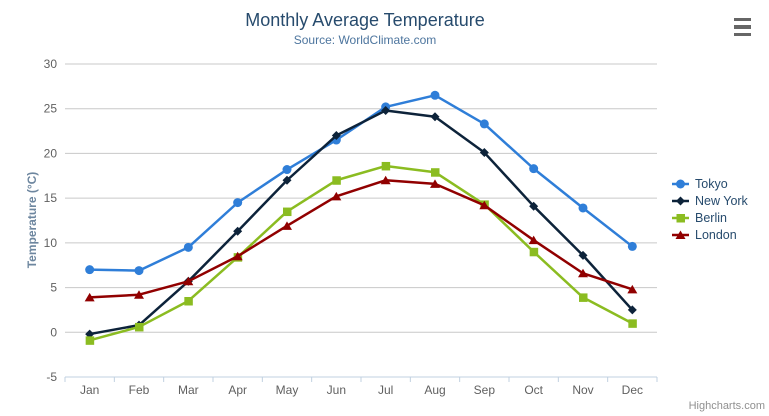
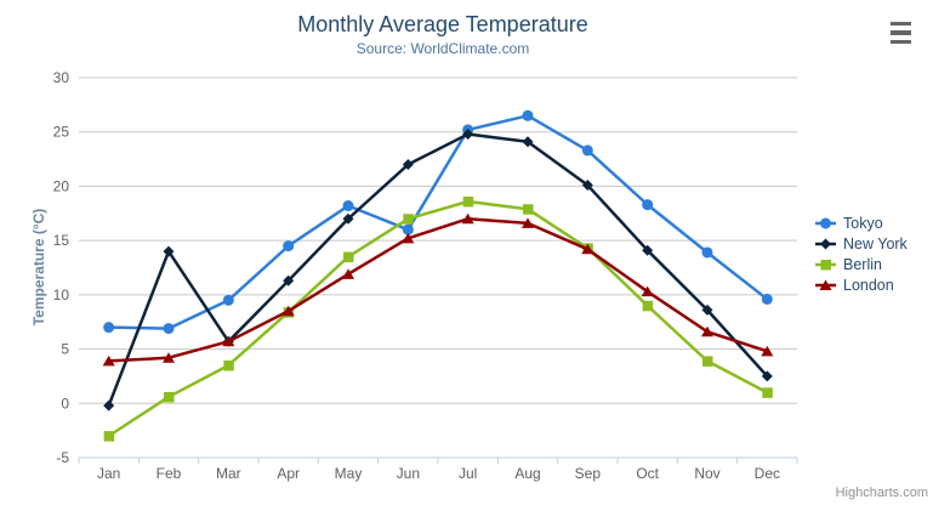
Berlin/Jan: -1 -> -3
New York/Feb: 1 -> 14
Tokyo/Jun: 22 -> 16
